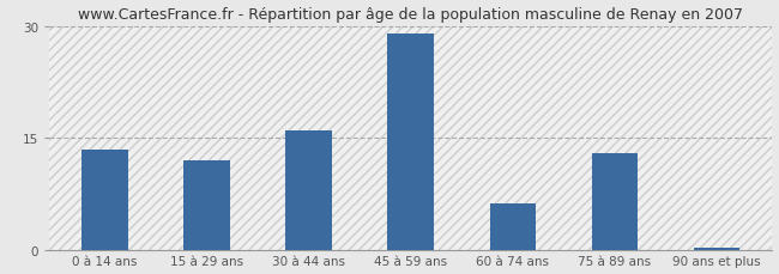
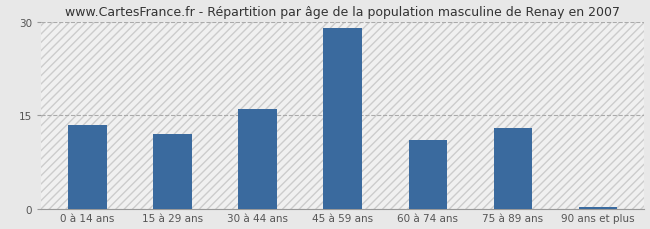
60 à 74 ans: 6.2 -> 11.0
